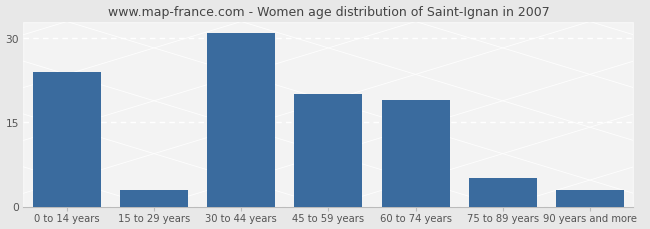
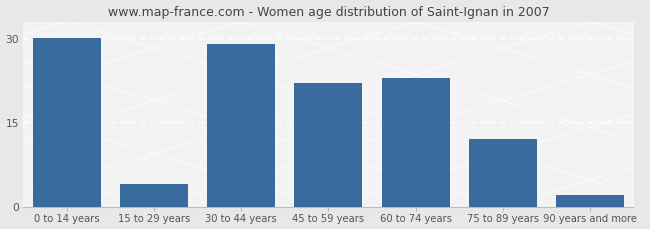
0 to 14 years: 24 -> 30
15 to 29 years: 3 -> 4
30 to 44 years: 31 -> 29
45 to 59 years: 20 -> 22
60 to 74 years: 19 -> 23
75 to 89 years: 5 -> 12
90 years and more: 3 -> 2
